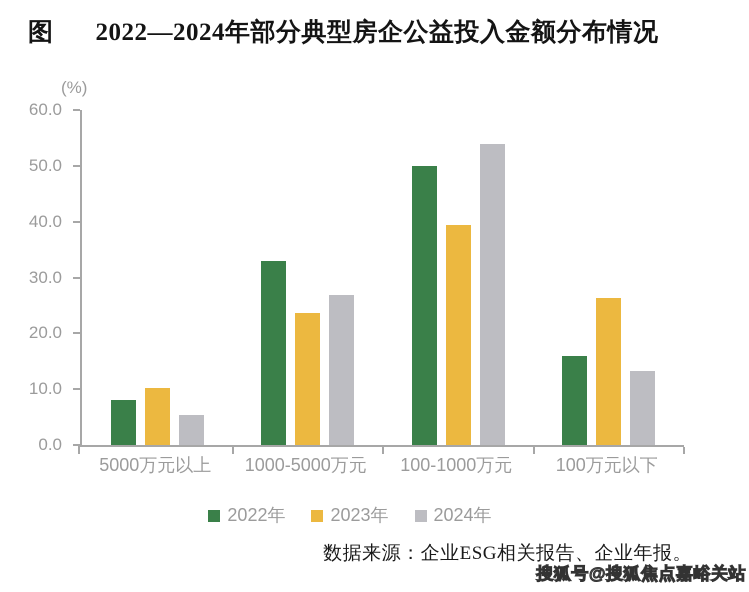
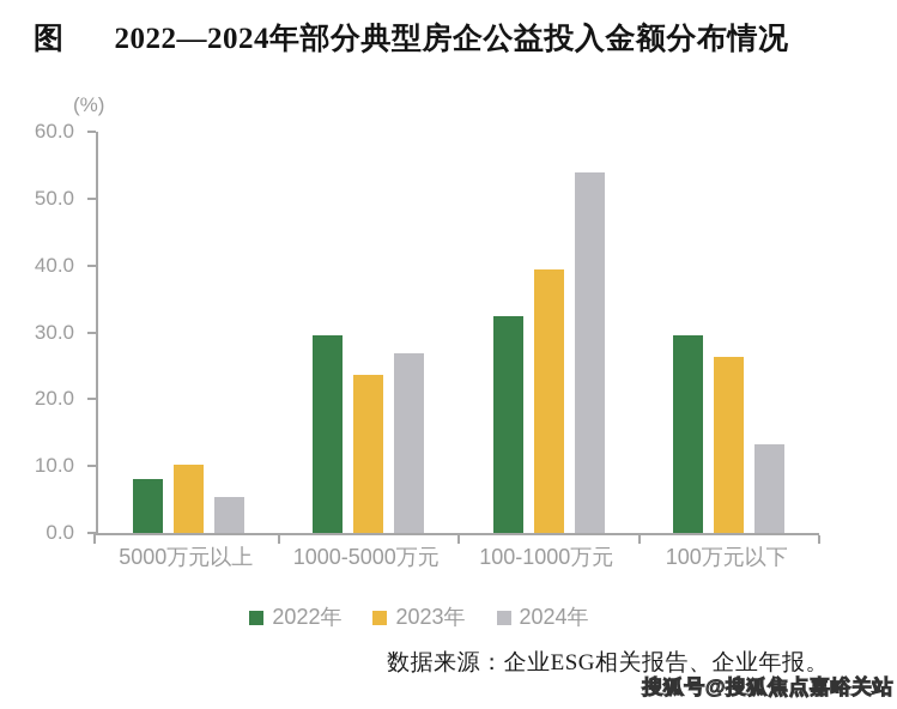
2022年/1000-5000万元: 33 -> 30
2022年/100-1000万元: 50 -> 32
2022年/100万元以下: 16 -> 30
